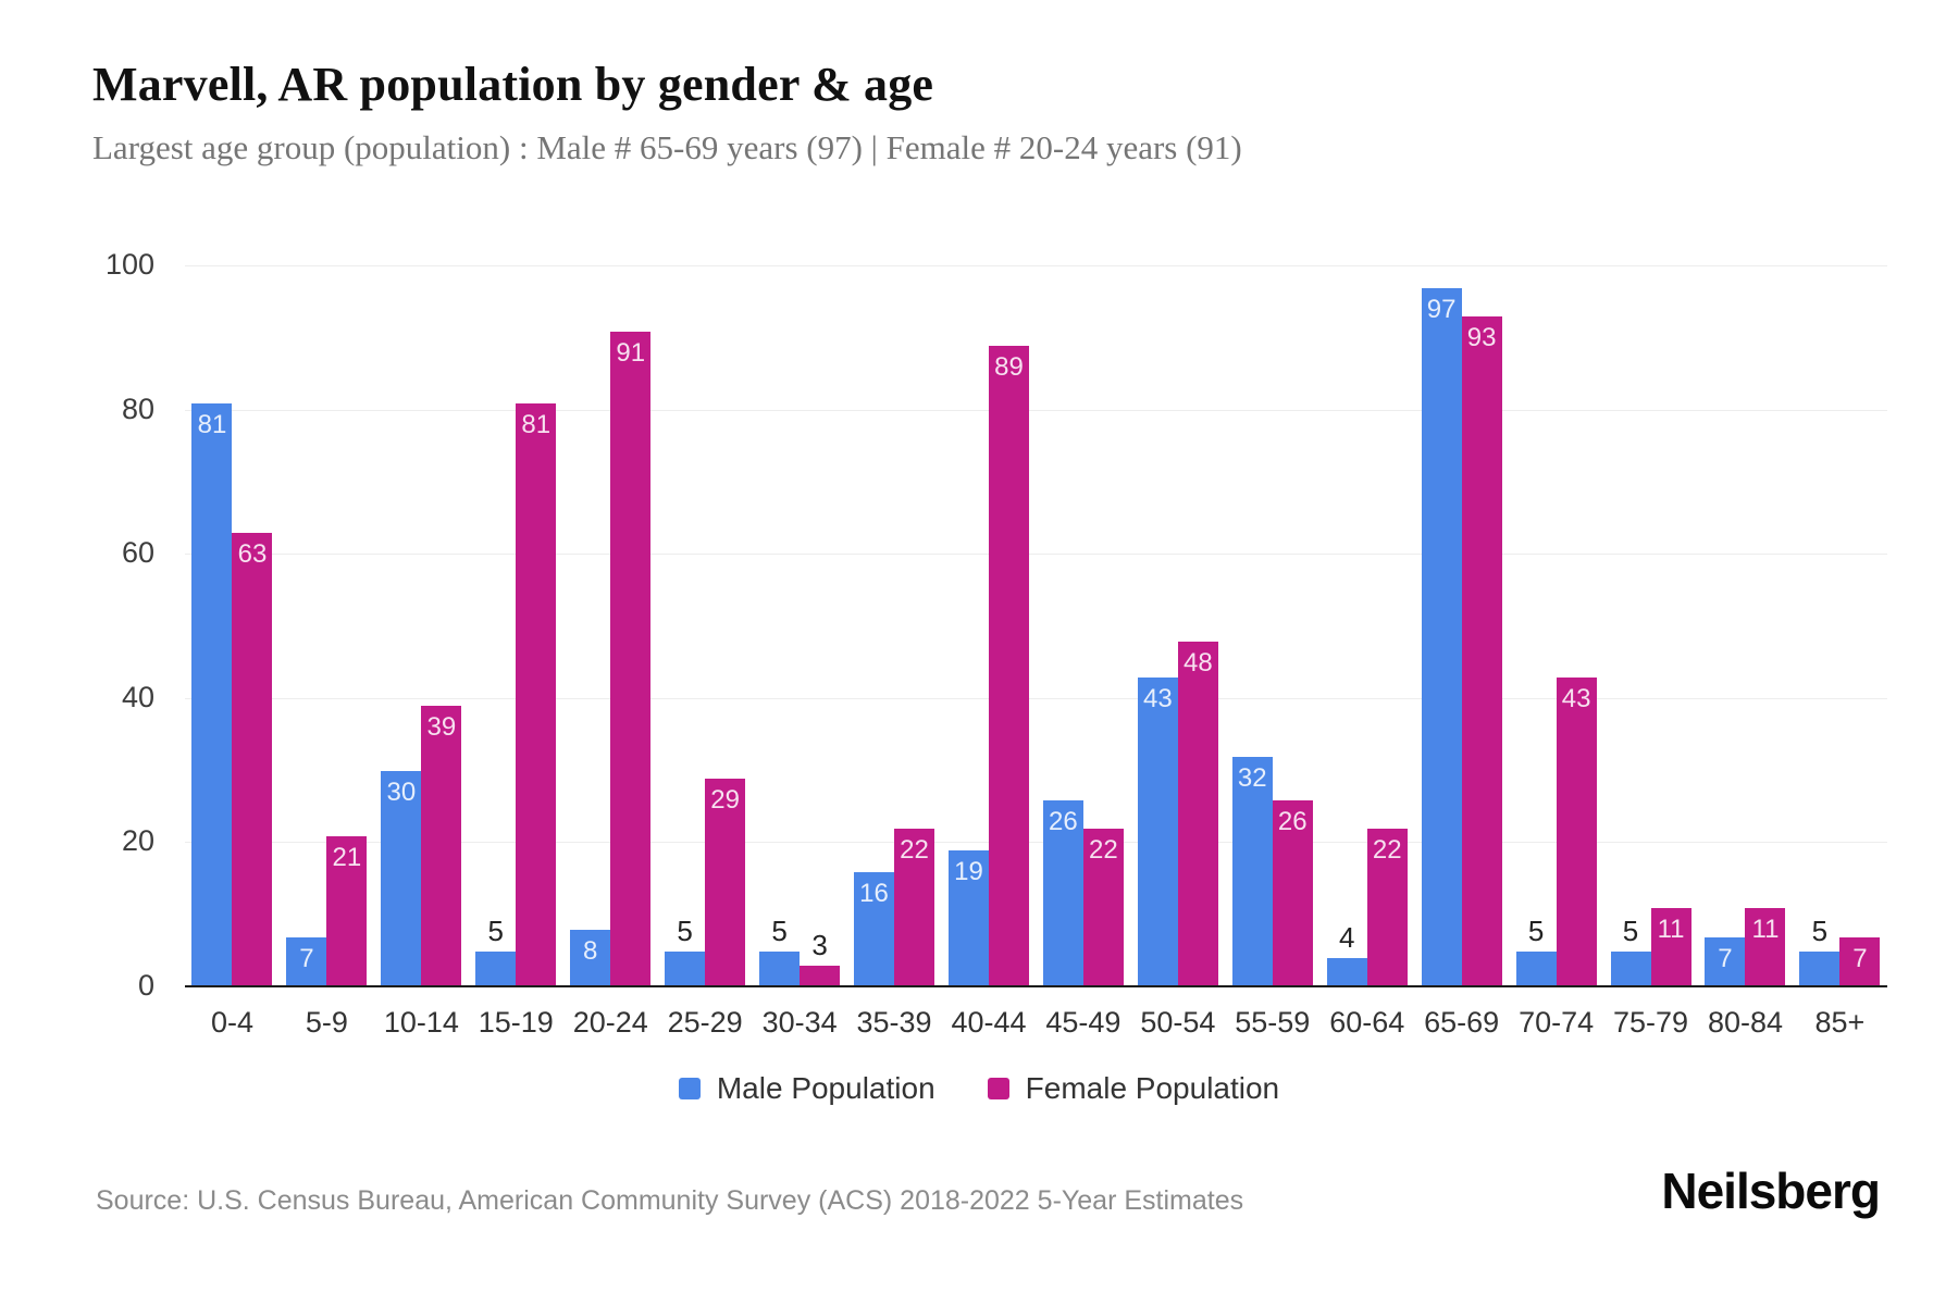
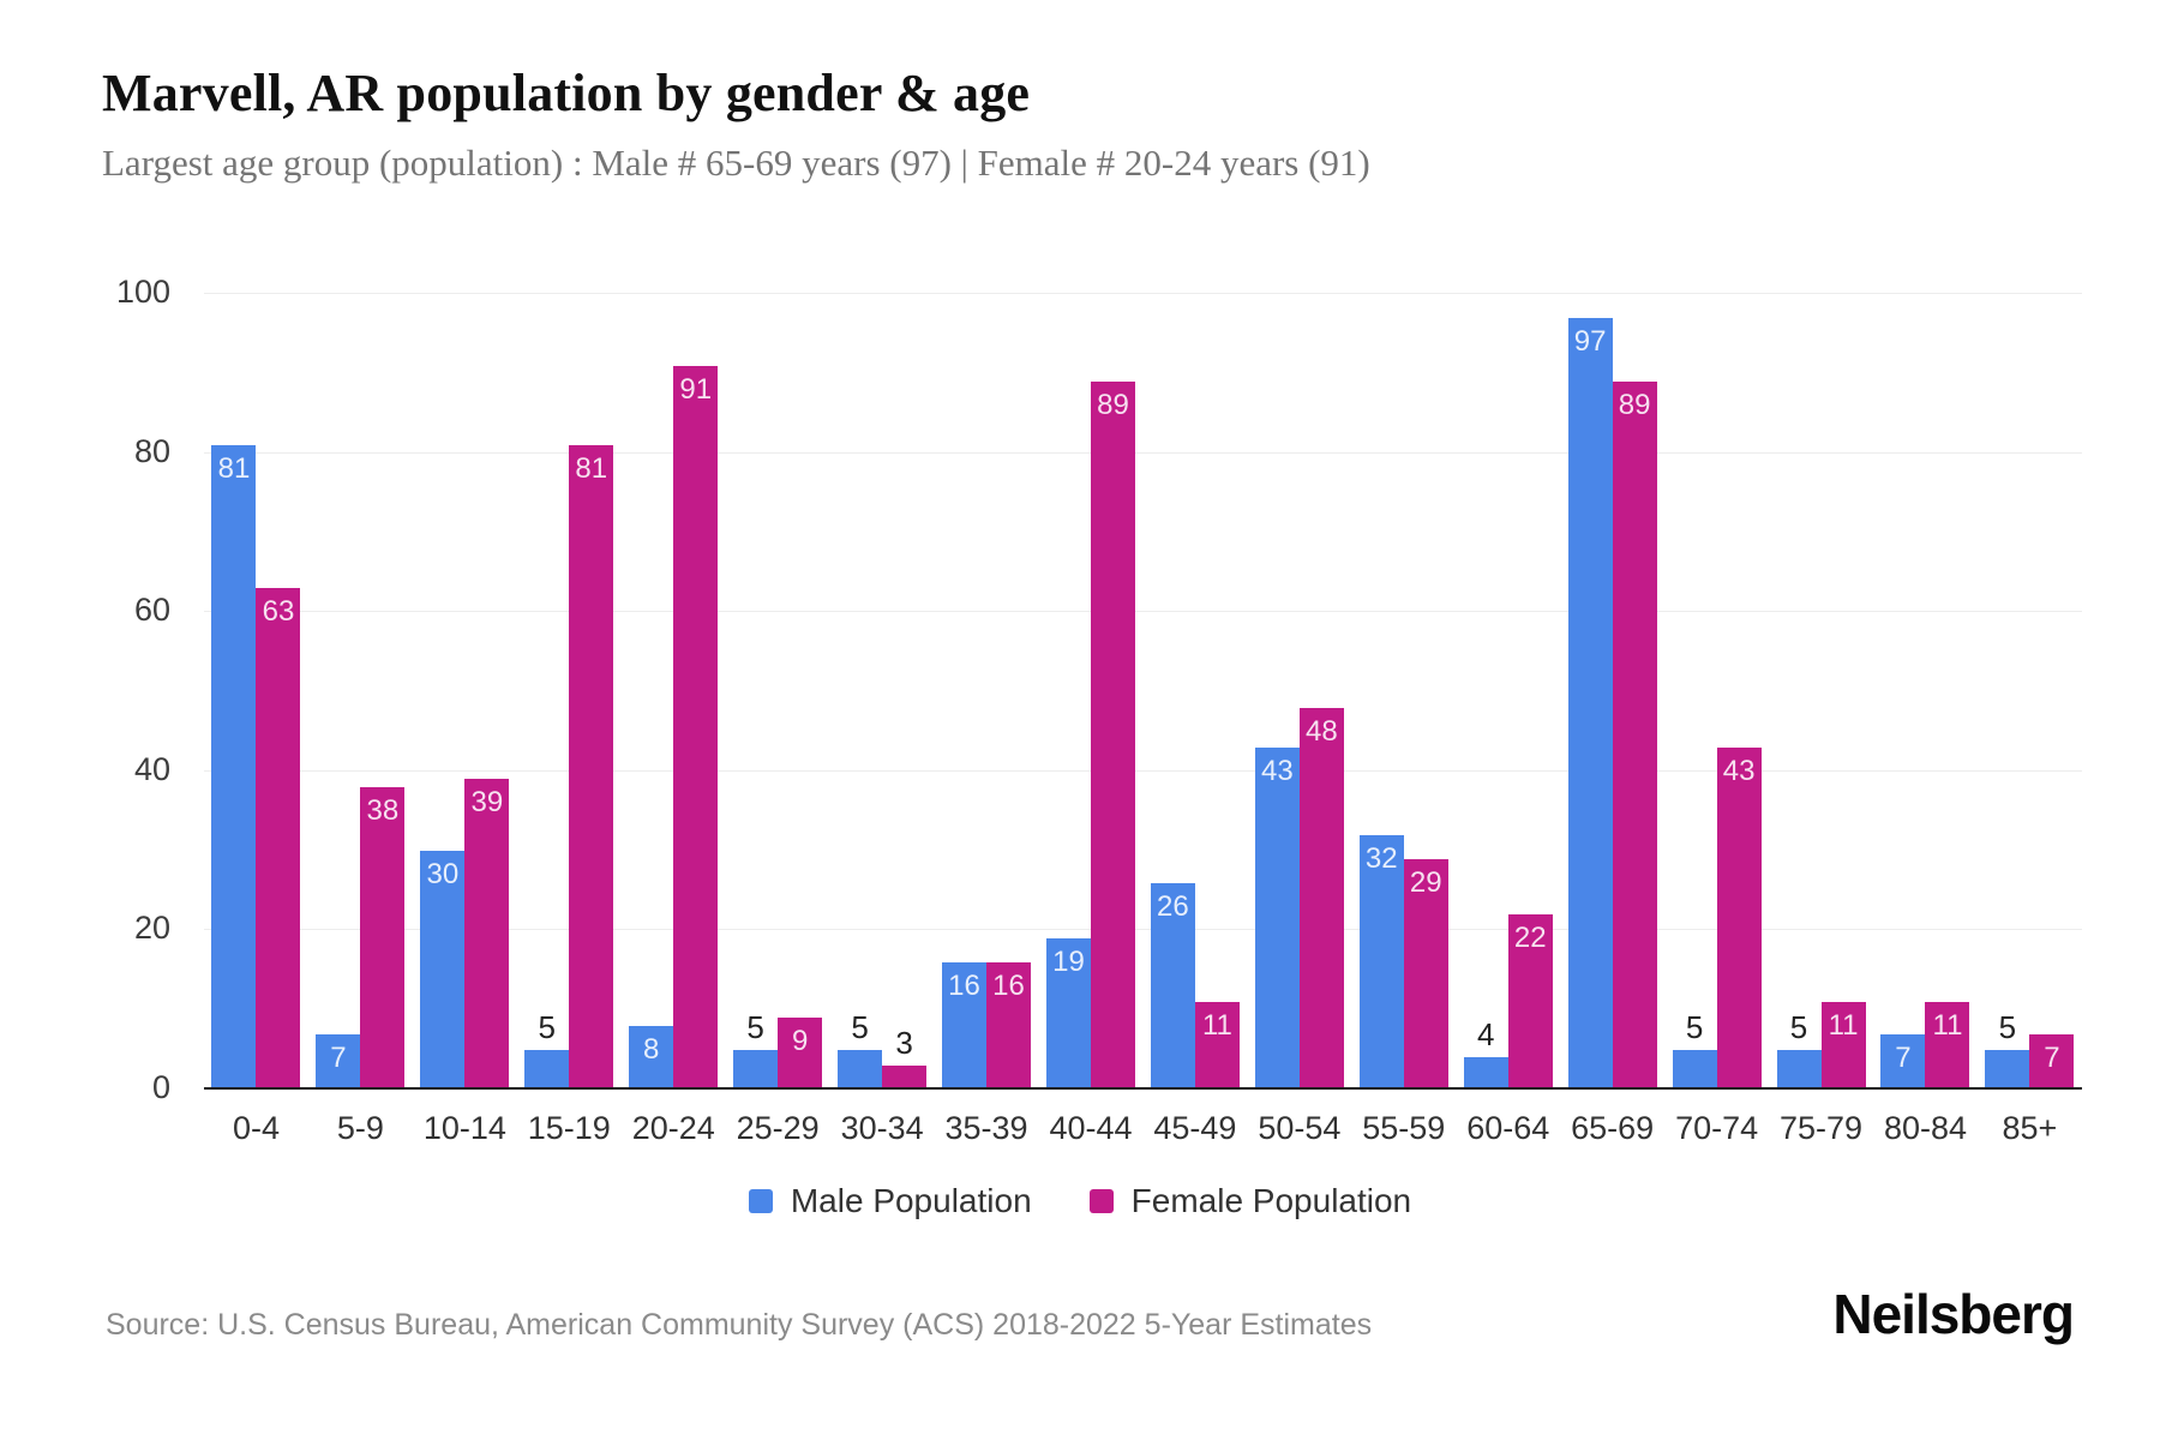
Female Population/5-9: 21 -> 38
Female Population/25-29: 29 -> 9
Female Population/35-39: 22 -> 16
Female Population/45-49: 22 -> 11
Female Population/55-59: 26 -> 29
Female Population/65-69: 93 -> 89
